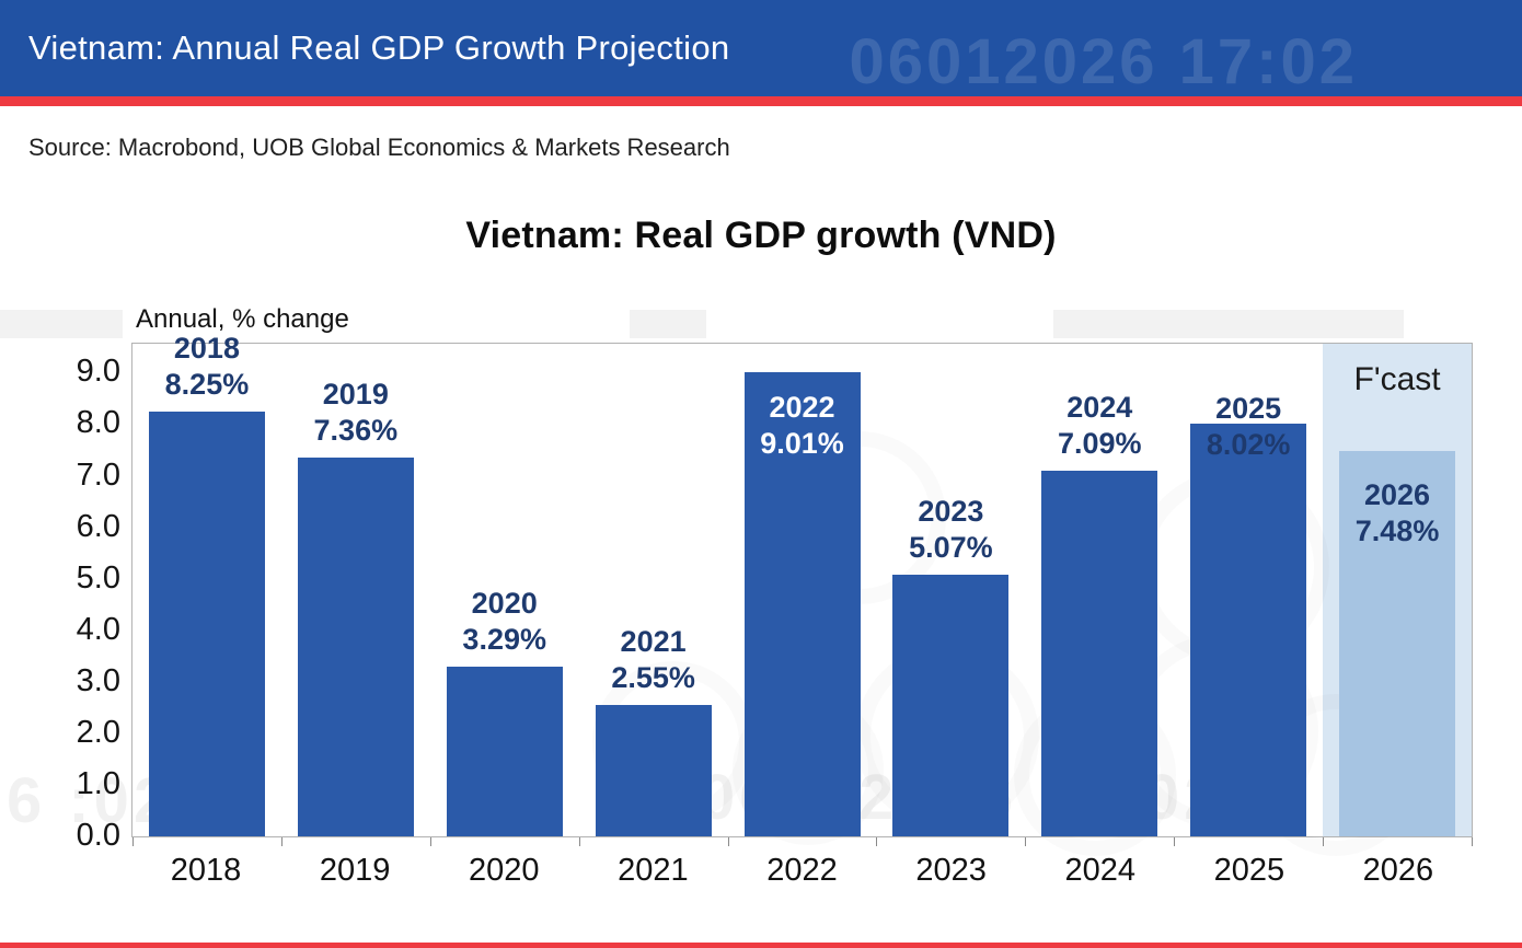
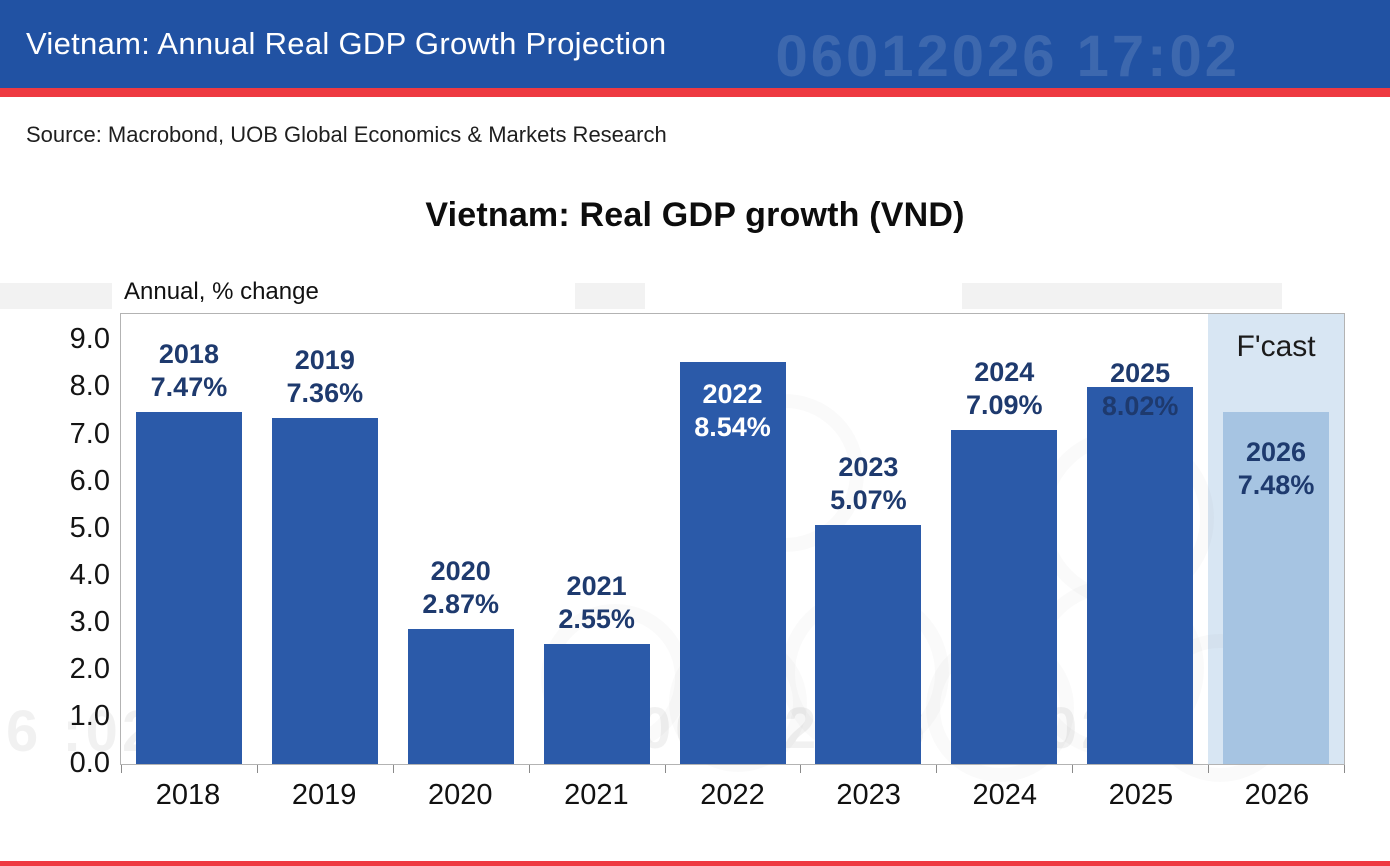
2018: 8.25% -> 7.47%
2020: 3.29% -> 2.87%
2022: 9.01% -> 8.54%
